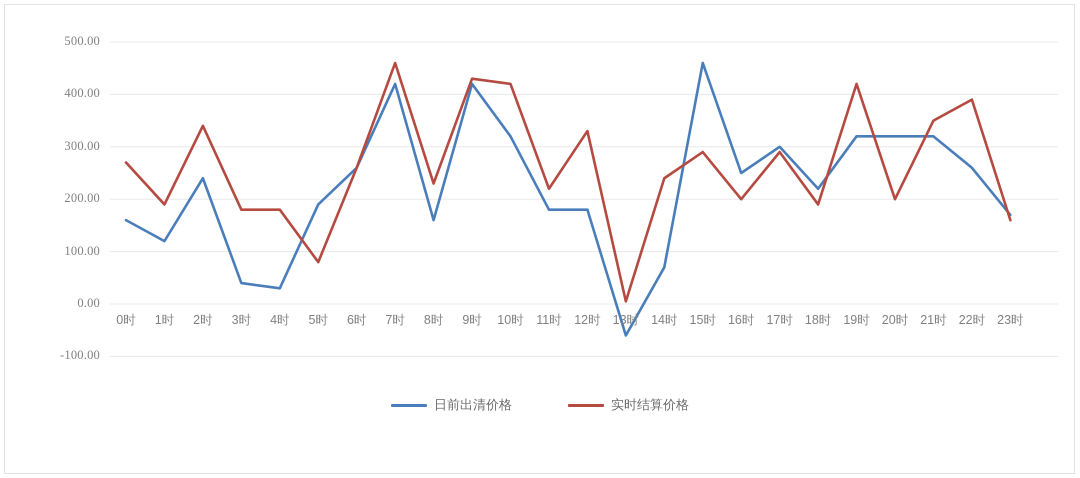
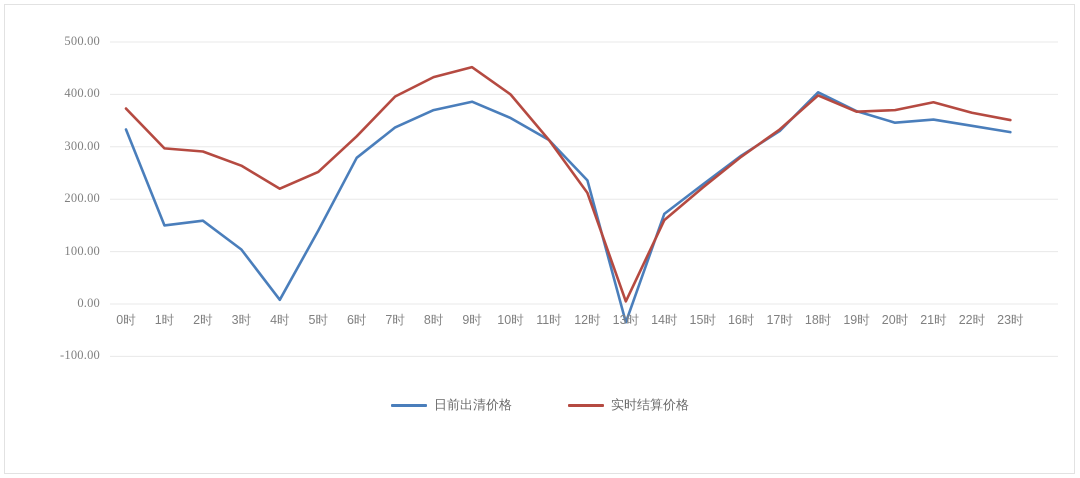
日前出清价格/0时: 160 -> 330
实时结算价格/0时: 270 -> 370
日前出清价格/1时: 120 -> 150
实时结算价格/1时: 190 -> 300
日前出清价格/2时: 240 -> 160
实时结算价格/2时: 340 -> 290
日前出清价格/3时: 40 -> 100
实时结算价格/3时: 180 -> 260
日前出清价格/4时: 30 -> 10
实时结算价格/4时: 180 -> 220
日前出清价格/5时: 190 -> 140
实时结算价格/5时: 80 -> 250
日前出清价格/6时: 260 -> 280
实时结算价格/6时: 260 -> 320
日前出清价格/7时: 420 -> 340
实时结算价格/7时: 460 -> 400
日前出清价格/8时: 160 -> 370
实时结算价格/8时: 230 -> 430
日前出清价格/9时: 420 -> 390
实时结算价格/9时: 430 -> 450
日前出清价格/10时: 320 -> 360
实时结算价格/10时: 420 -> 400
日前出清价格/11时: 180 -> 310
实时结算价格/11时: 220 -> 310
日前出清价格/12时: 180 -> 240
实时结算价格/12时: 330 -> 210
日前出清价格/13时: -60 -> -40
日前出清价格/14时: 70 -> 170
实时结算价格/14时: 240 -> 160
日前出清价格/15时: 460 -> 230
实时结算价格/15时: 290 -> 220
日前出清价格/16时: 250 -> 280
实时结算价格/16时: 200 -> 280
日前出清价格/17时: 300 -> 330
实时结算价格/17时: 290 -> 330
日前出清价格/18时: 220 -> 400
实时结算价格/18时: 190 -> 400
日前出清价格/19时: 320 -> 370
实时结算价格/19时: 420 -> 370
日前出清价格/20时: 320 -> 350
实时结算价格/20时: 200 -> 370
日前出清价格/21时: 320 -> 350
实时结算价格/21时: 350 -> 380
日前出清价格/22时: 260 -> 340
实时结算价格/22时: 390 -> 360
日前出清价格/23时: 170 -> 330
实时结算价格/23时: 160 -> 350
